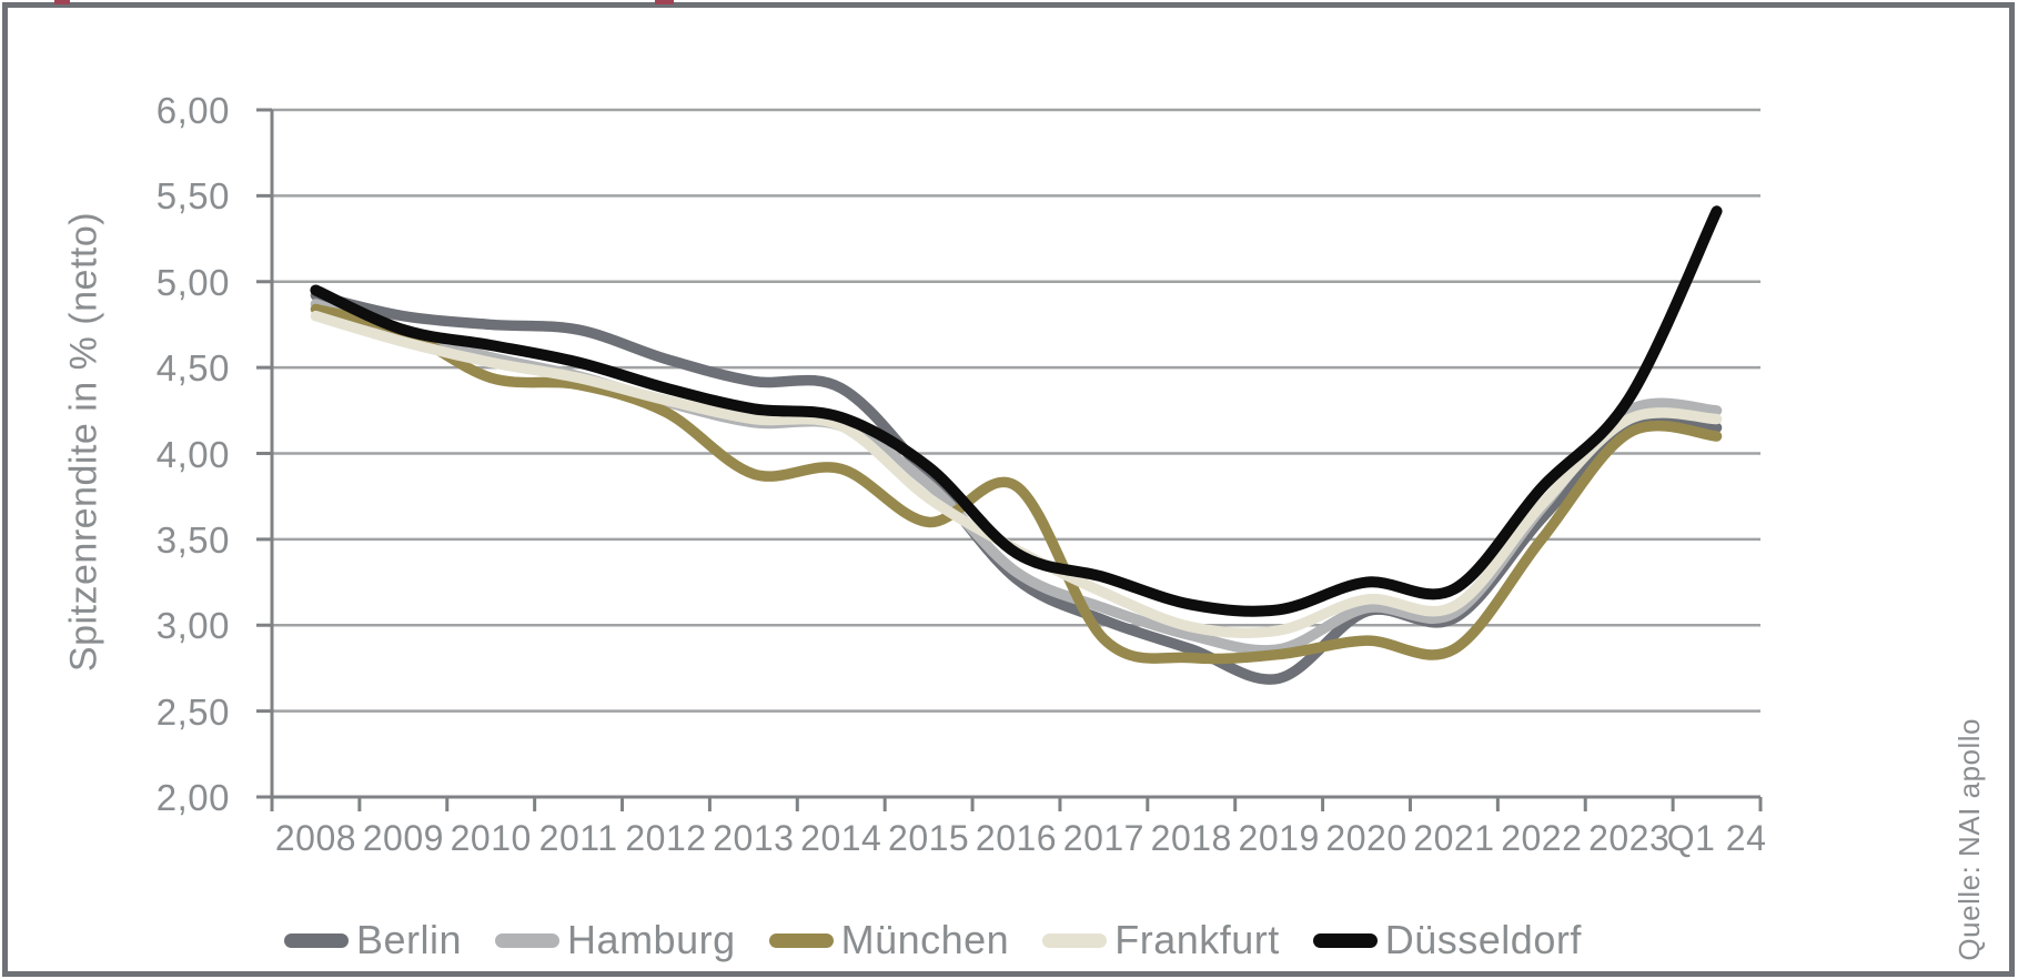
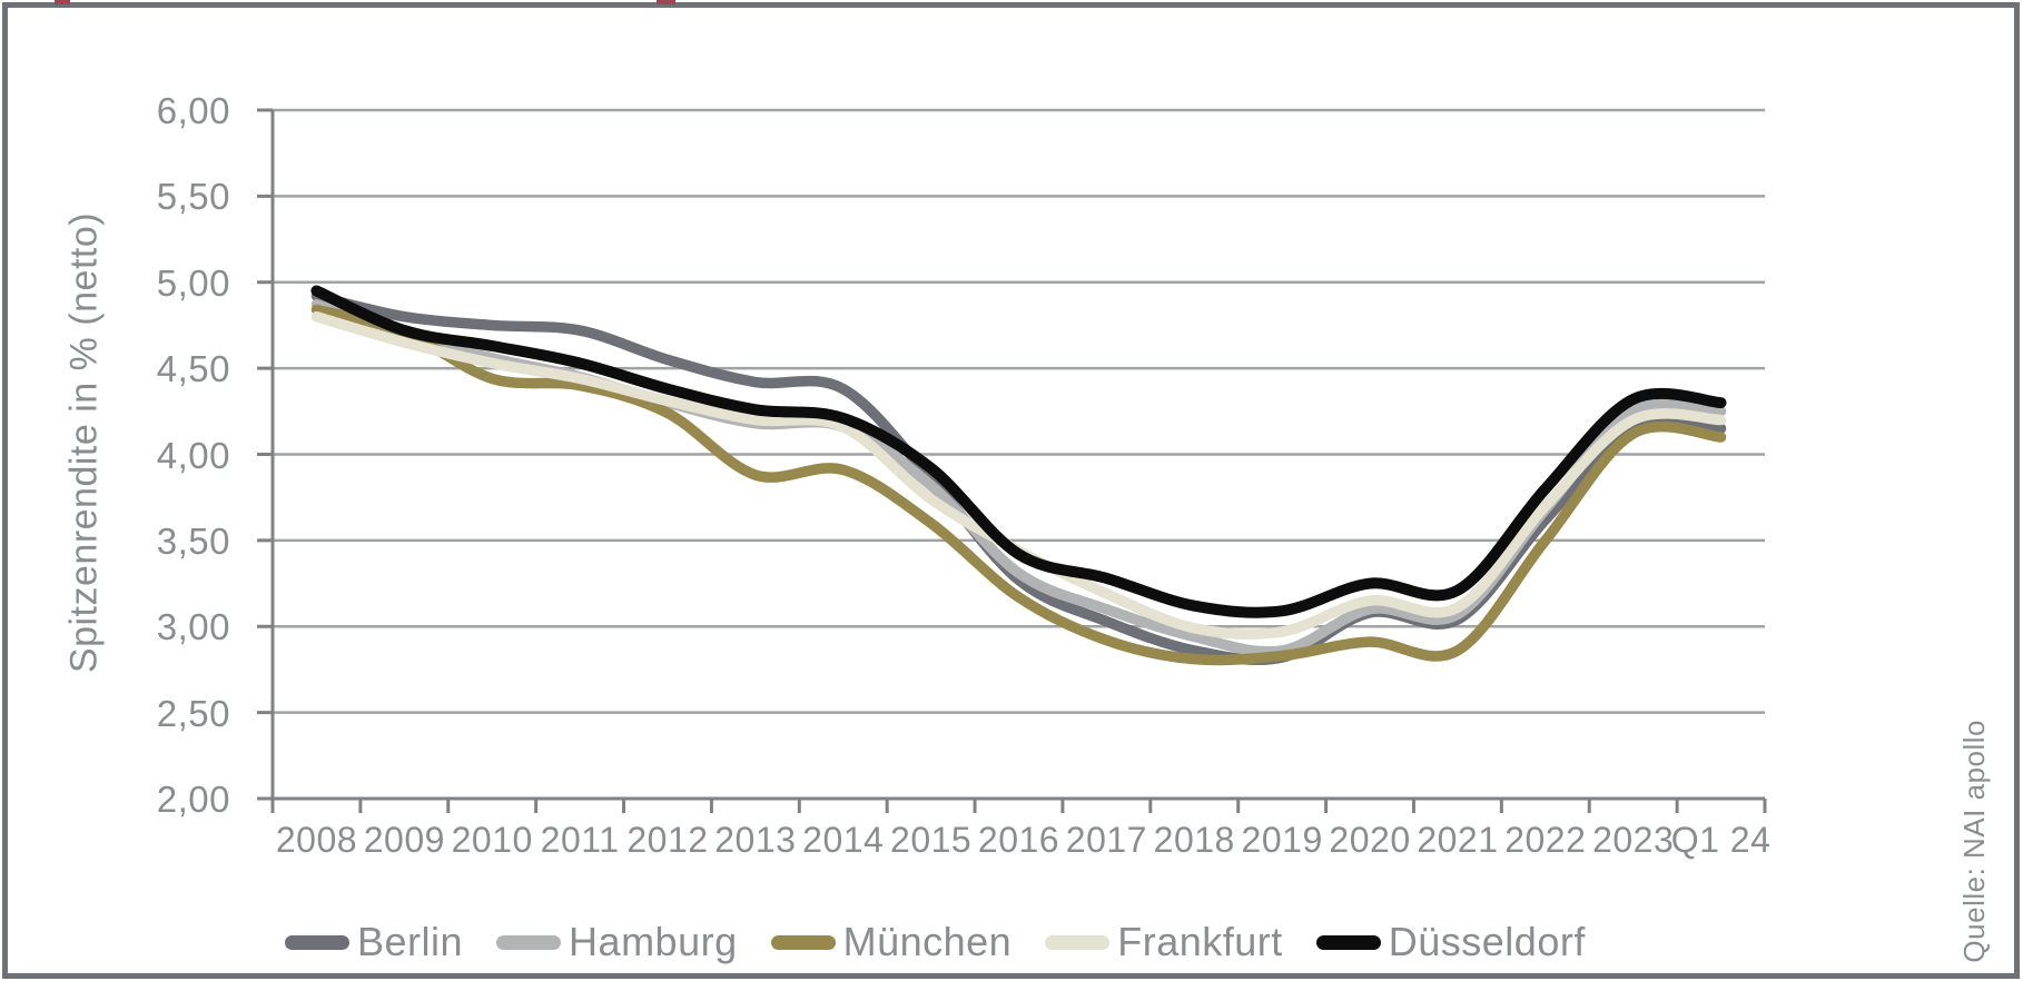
München/2016: 3,81 -> 3,17
Berlin/2019: 2,69 -> 2,82
Düsseldorf/Q1 24: 5,41 -> 4,30
